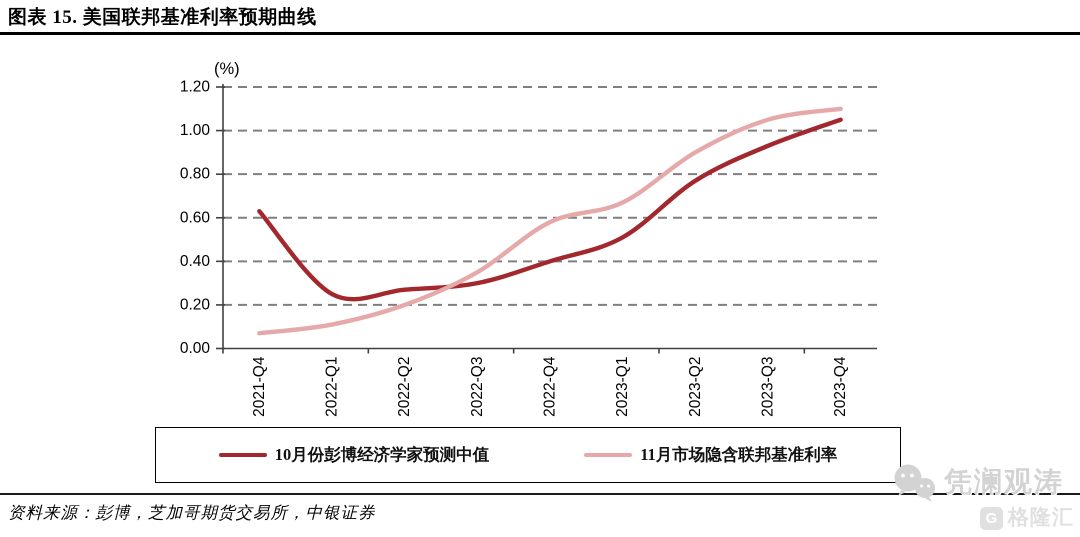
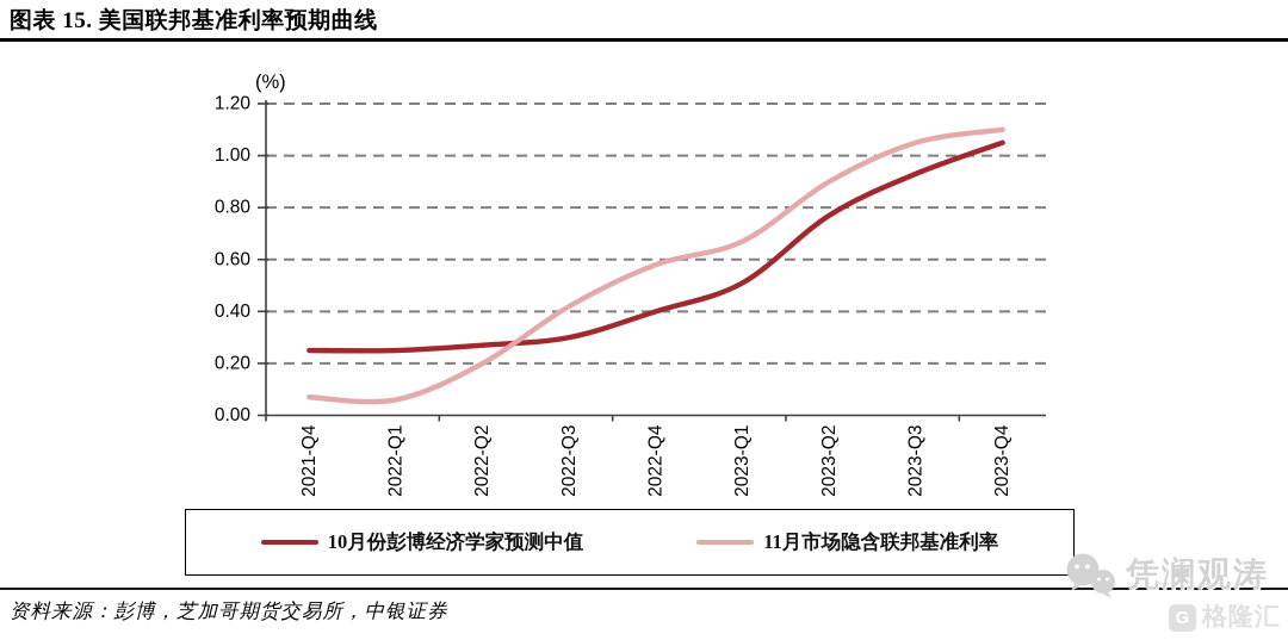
10月份彭博经济学家预测中值/2021-Q4: 0.63 -> 0.25
11月市场隐含联邦基准利率/2022-Q1: 0.11 -> 0.06
11月市场隐含联邦基准利率/2022-Q3: 0.35 -> 0.42
